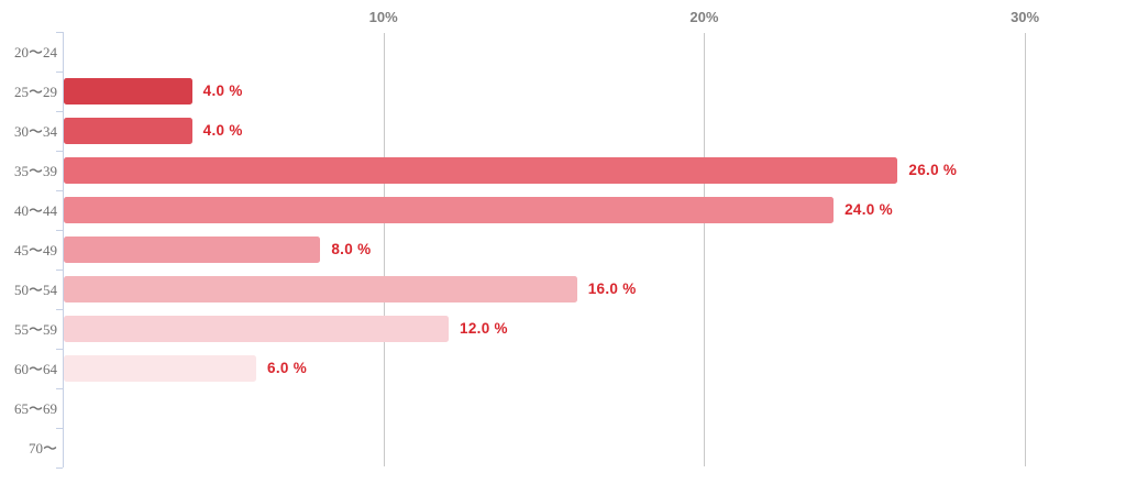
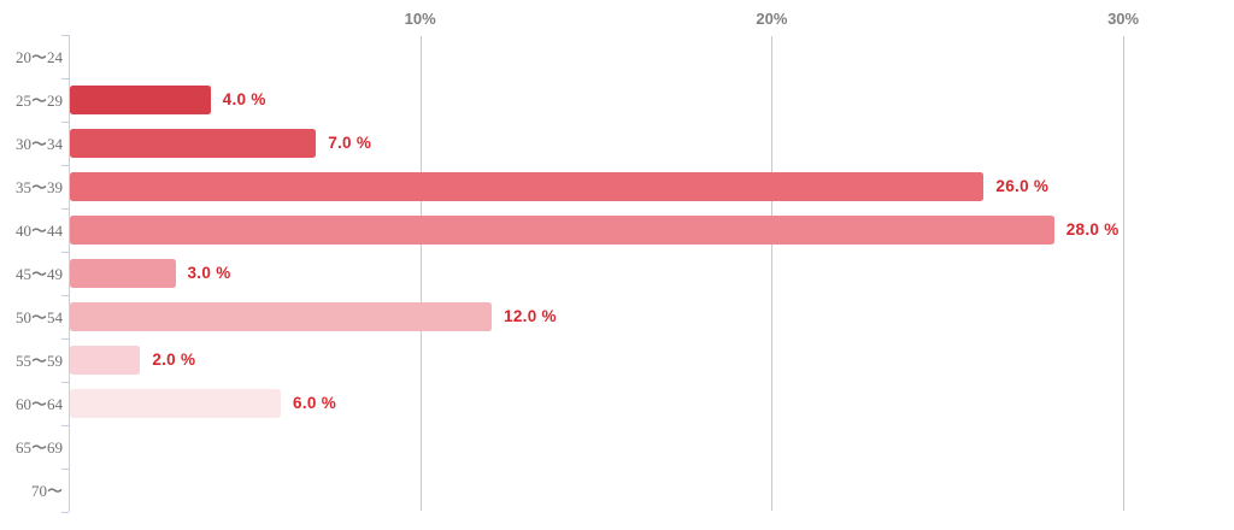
30〜34: 4.0 -> 7.0
40〜44: 24.0 -> 28.0
45〜49: 8.0 -> 3.0
50〜54: 16.0 -> 12.0
55〜59: 12.0 -> 2.0
